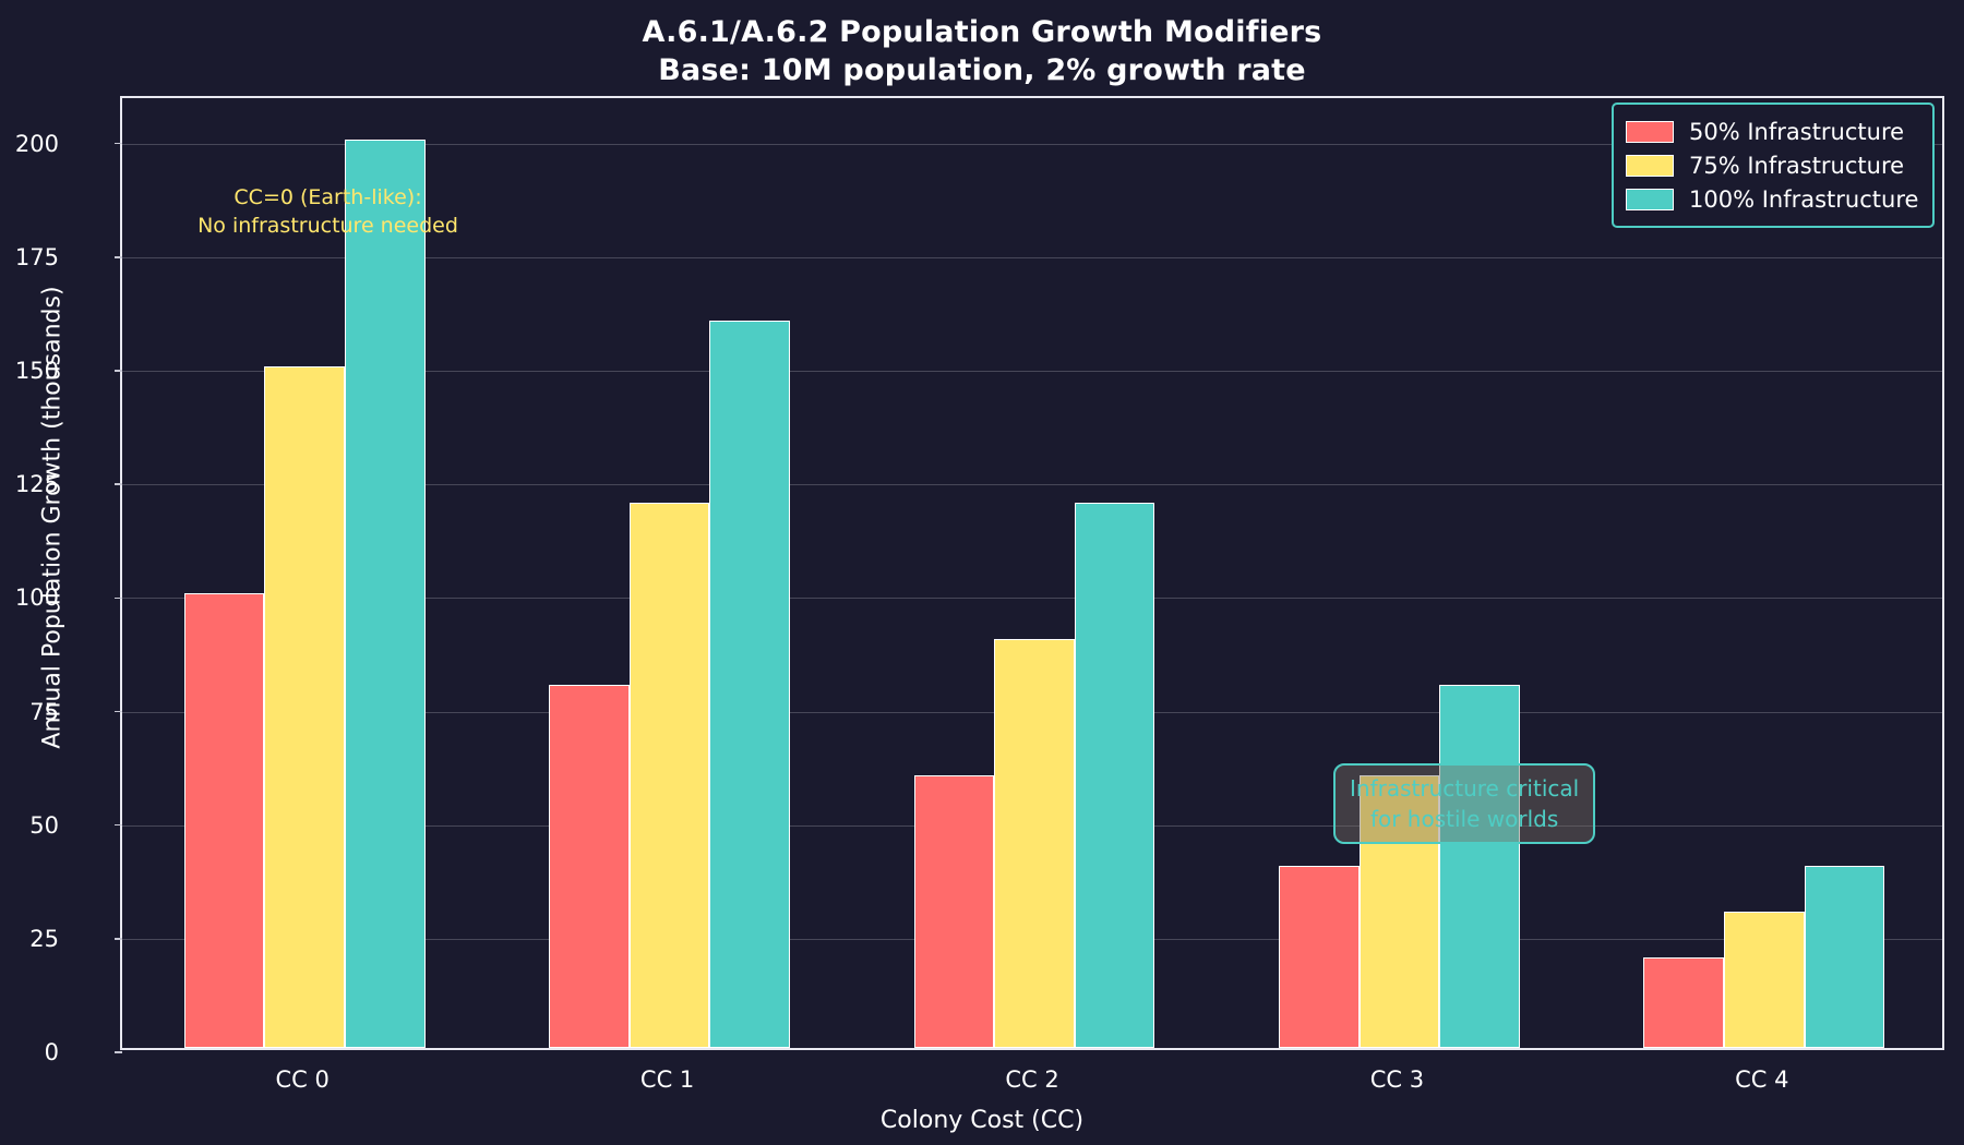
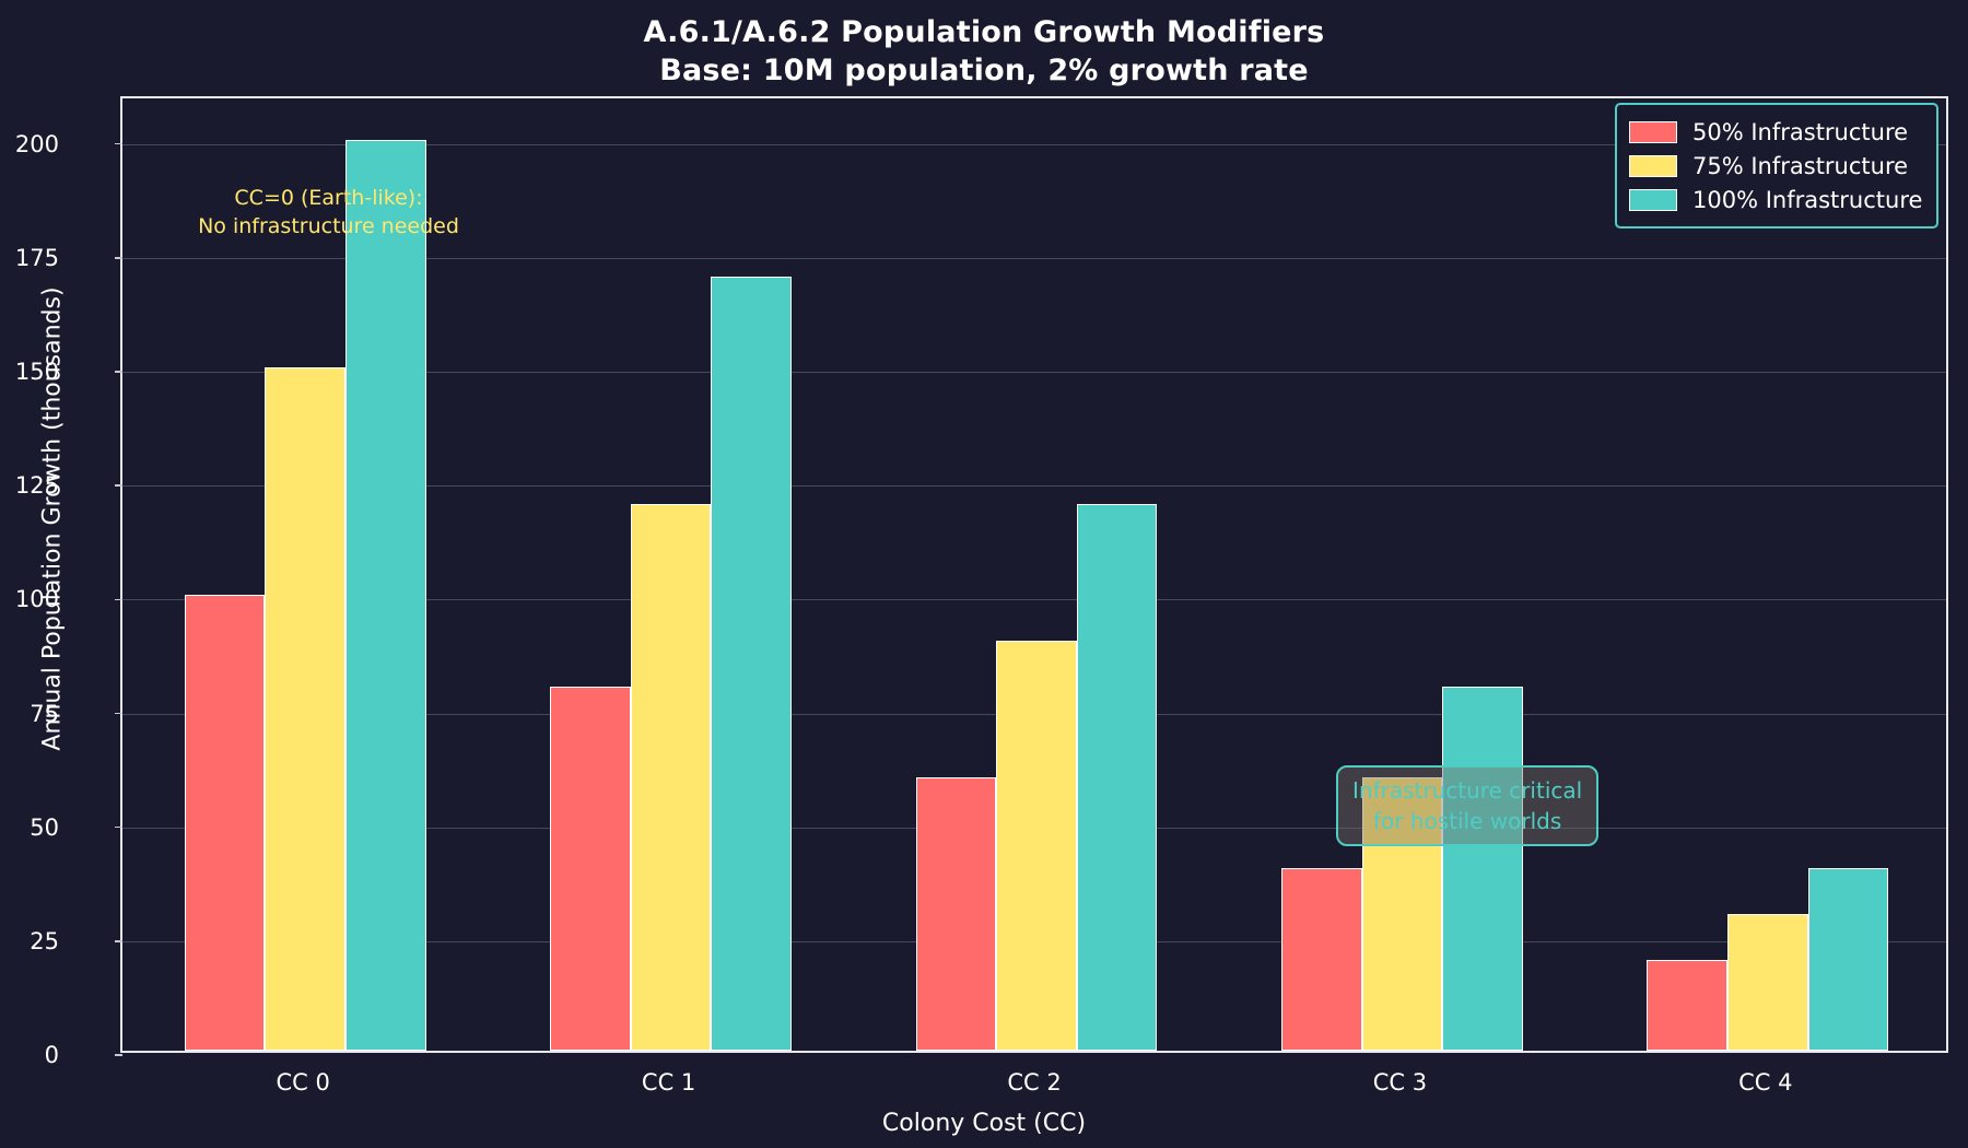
100% Infrastructure/CC 1: 160 -> 170
